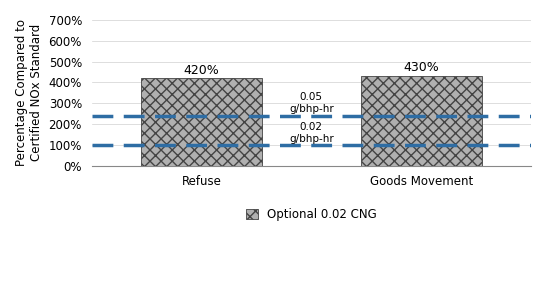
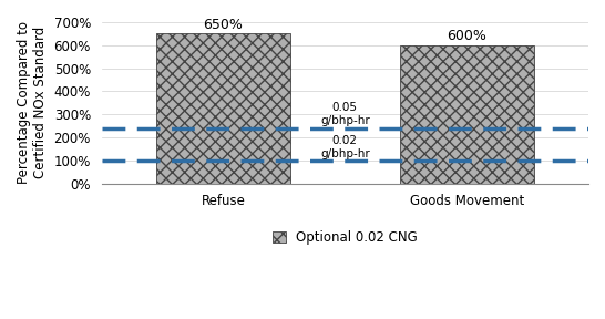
Refuse: 420% -> 650%
Goods Movement: 430% -> 600%
